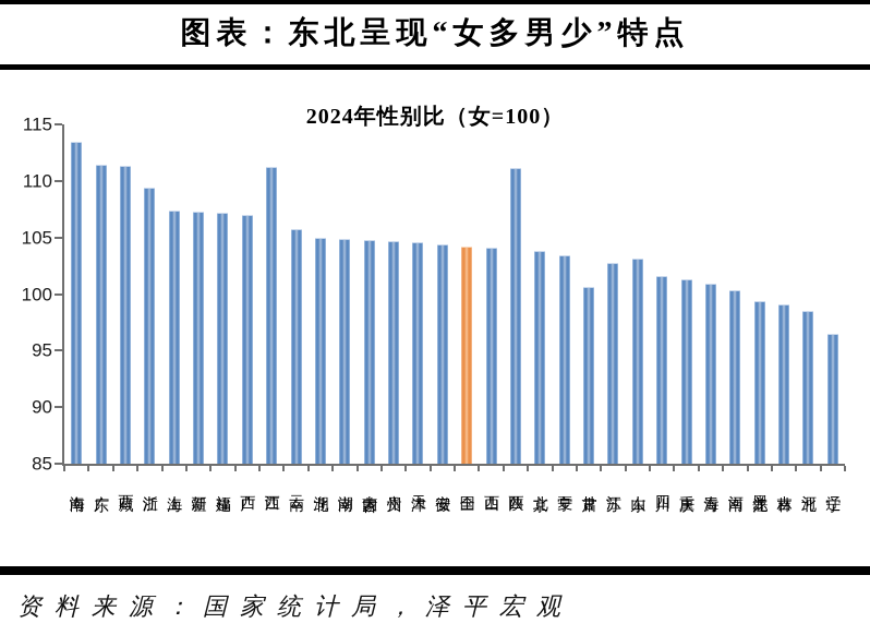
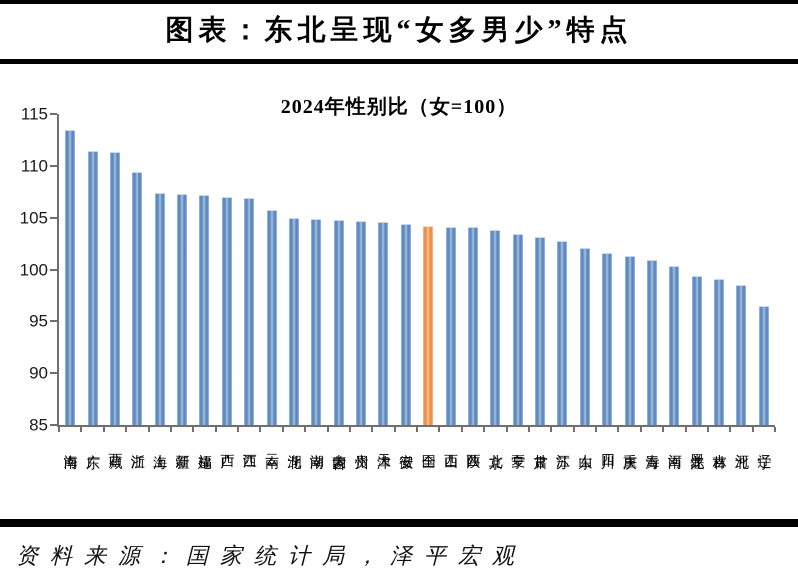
江西: 111.1 -> 106.8
陕西: 111.0 -> 104.0
甘肃: 100.5 -> 103.0
山东: 103.0 -> 102.0
